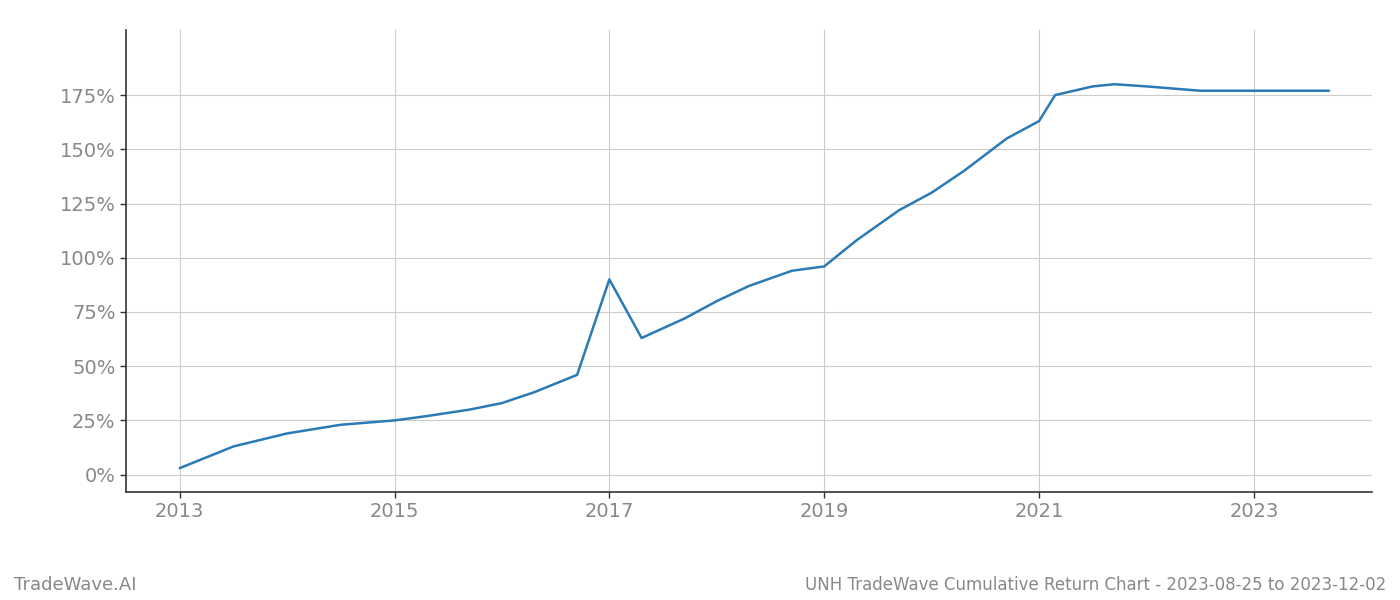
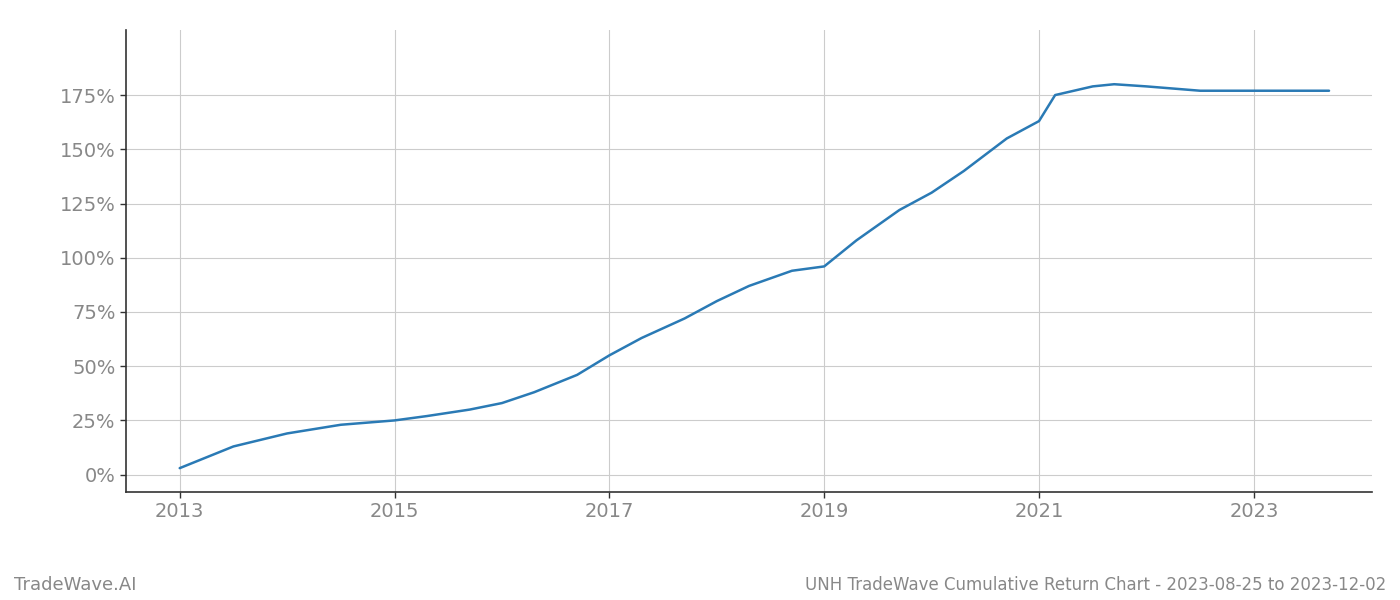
2017: 90% -> 55%
